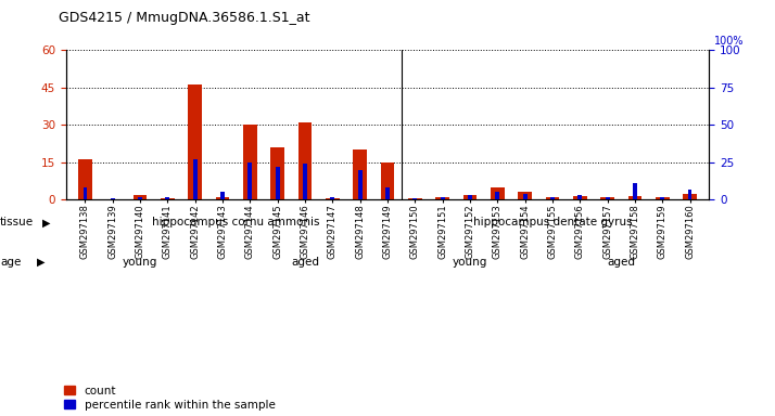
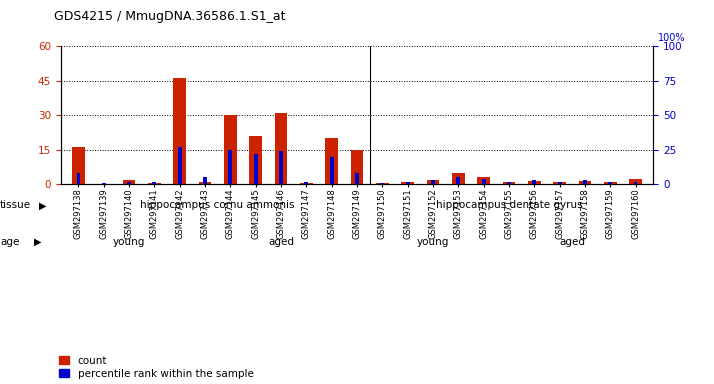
percentile rank within the sample/GSM297158: 11 -> 3
percentile rank within the sample/GSM297160: 7 -> 2
